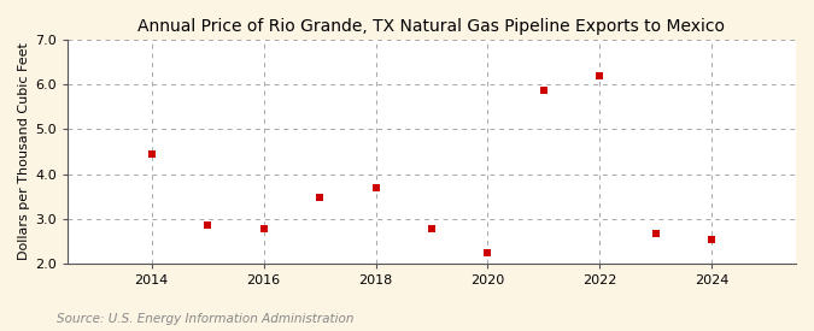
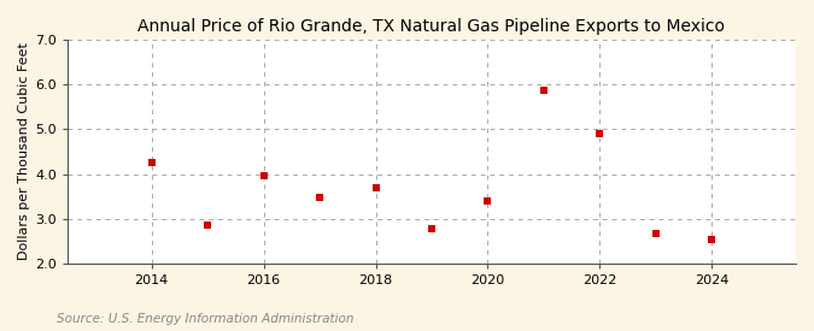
2014: 4.45 -> 4.25
2016: 2.77 -> 3.95
2020: 2.25 -> 3.40
2022: 6.20 -> 4.90
